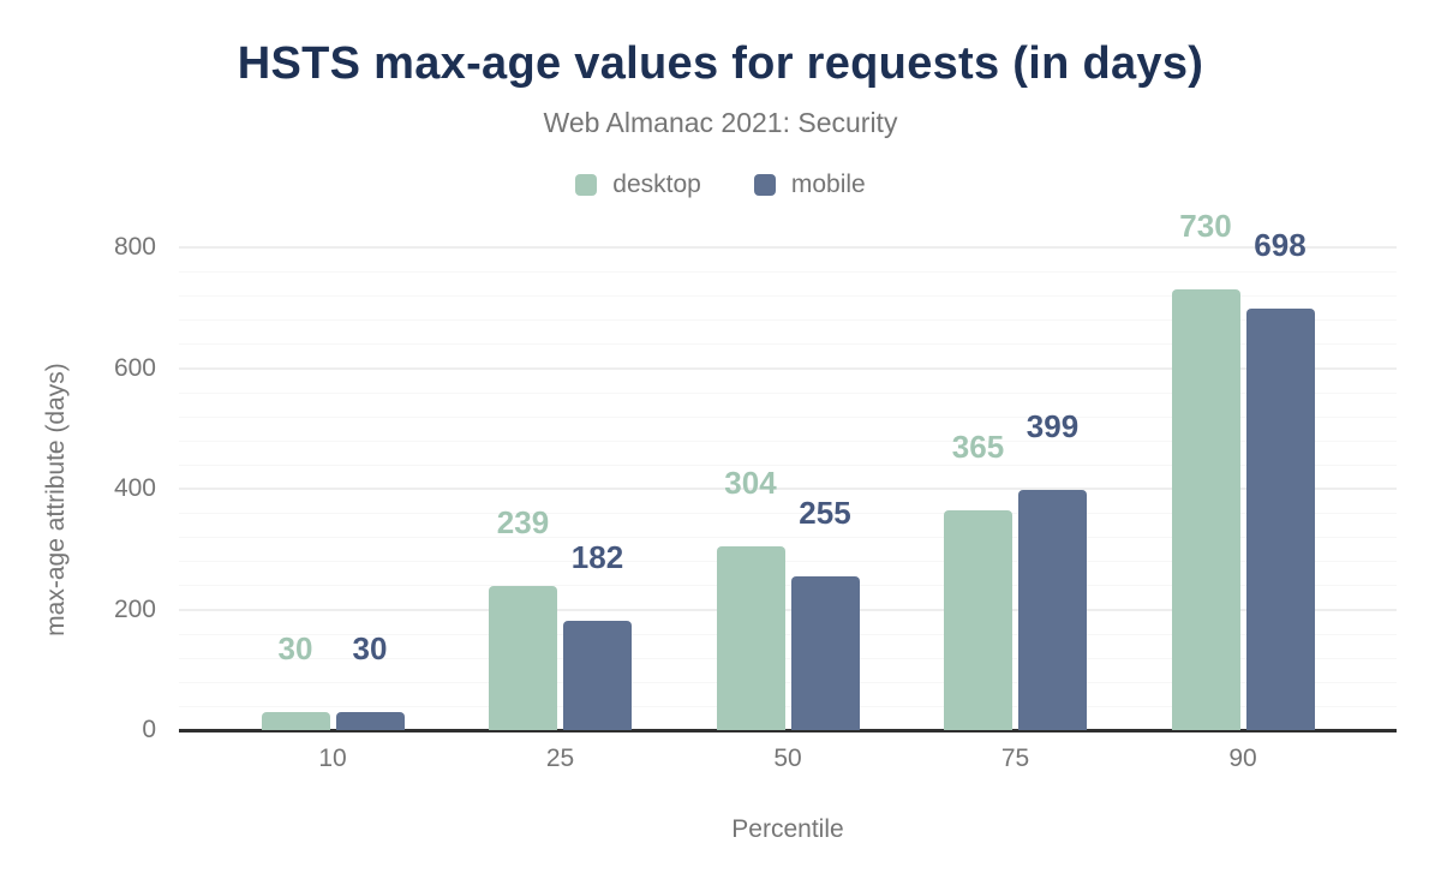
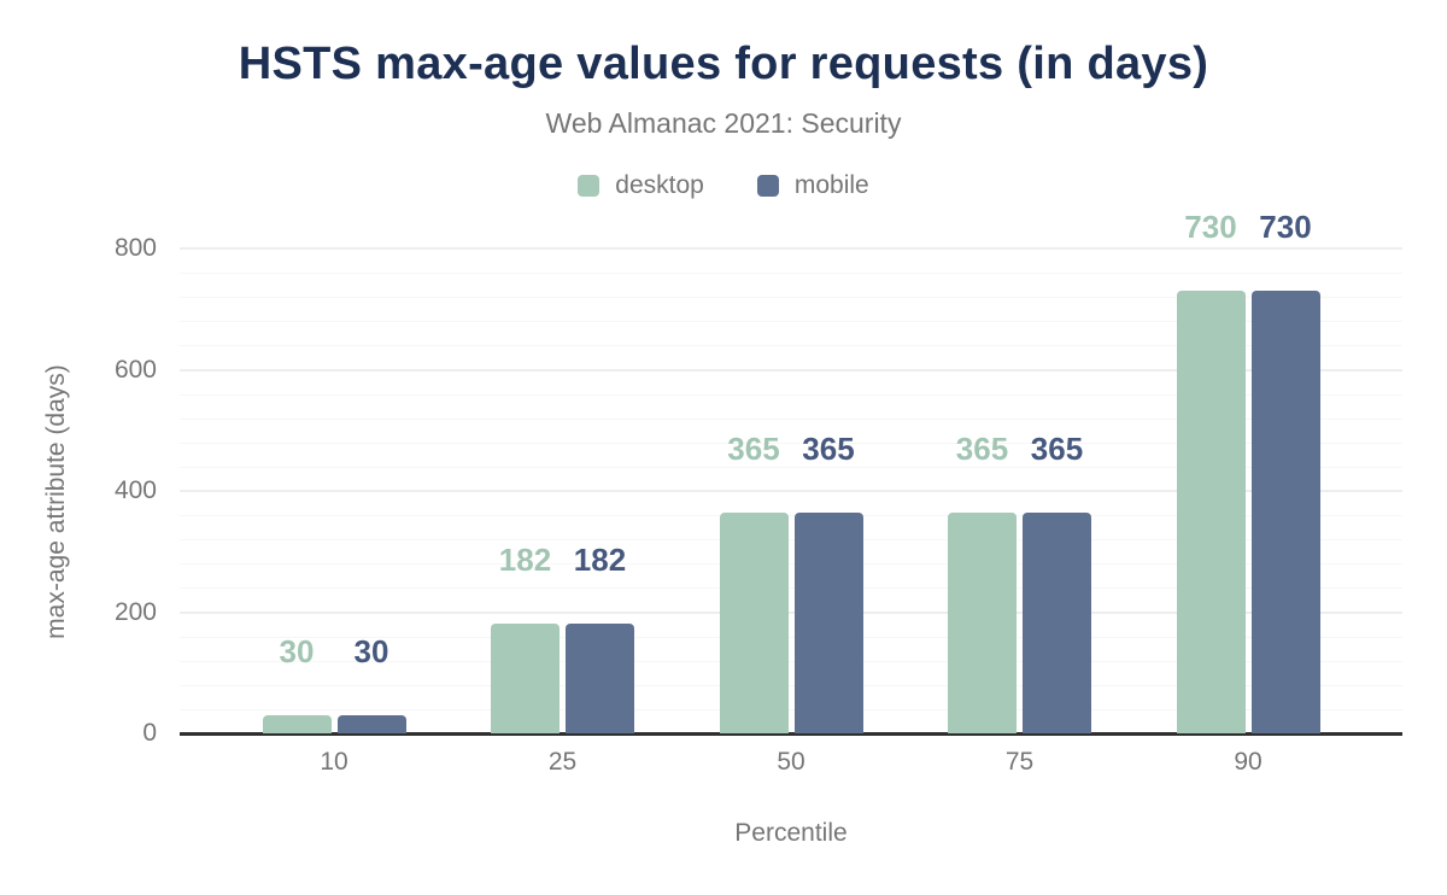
desktop/25: 239 -> 182
desktop/50: 304 -> 365
mobile/50: 255 -> 365
mobile/75: 399 -> 365
mobile/90: 698 -> 730
